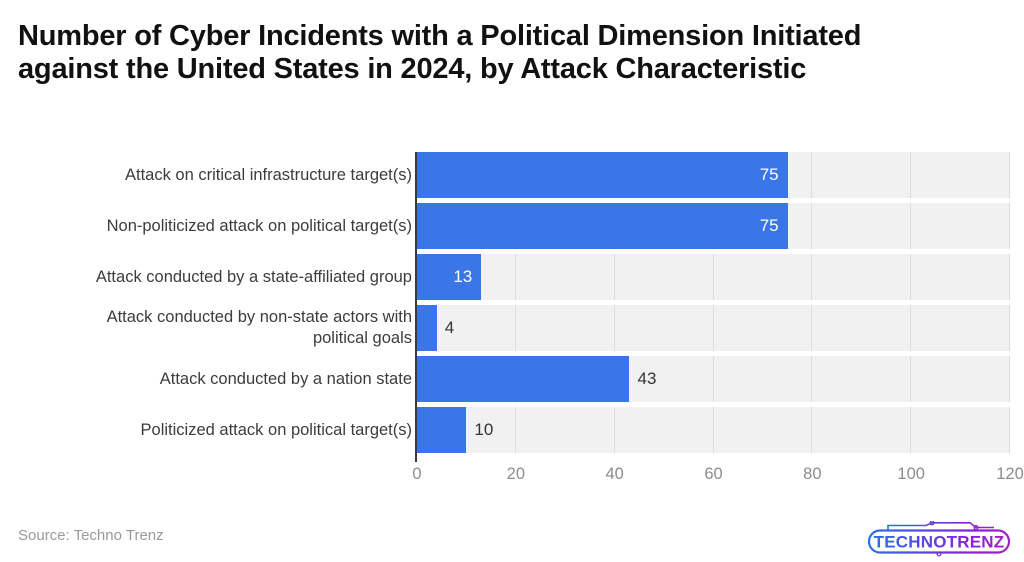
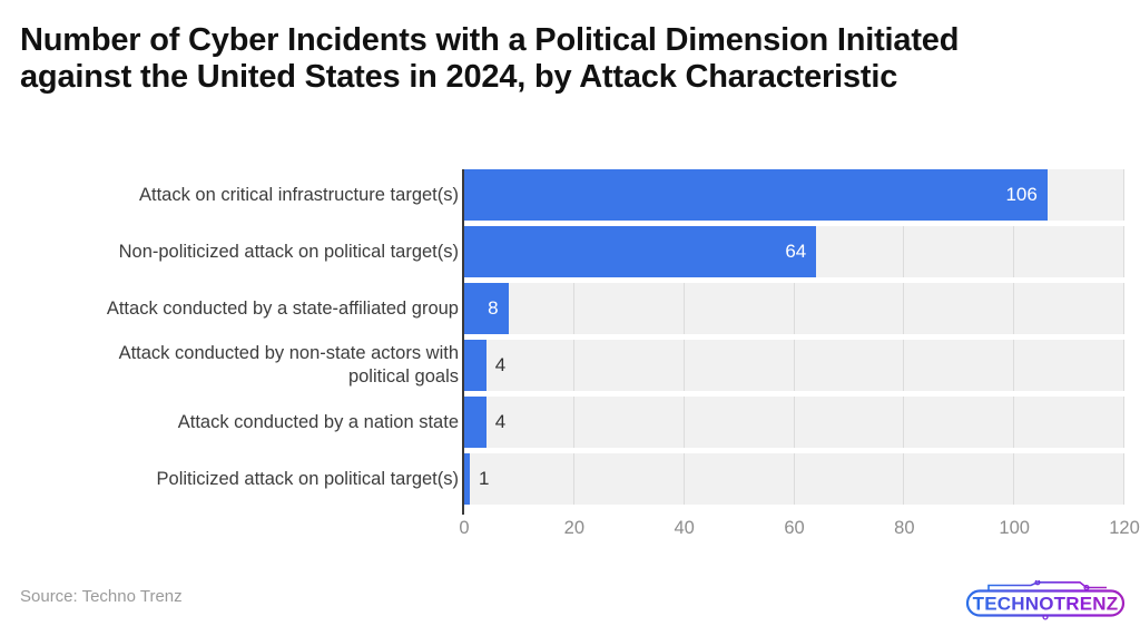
Attack on critical infrastructure target(s): 75 -> 106
Non-politicized attack on political target(s): 75 -> 64
Attack conducted by a state-affiliated group: 13 -> 8
Attack conducted by a nation state: 43 -> 4
Politicized attack on political target(s): 10 -> 1
